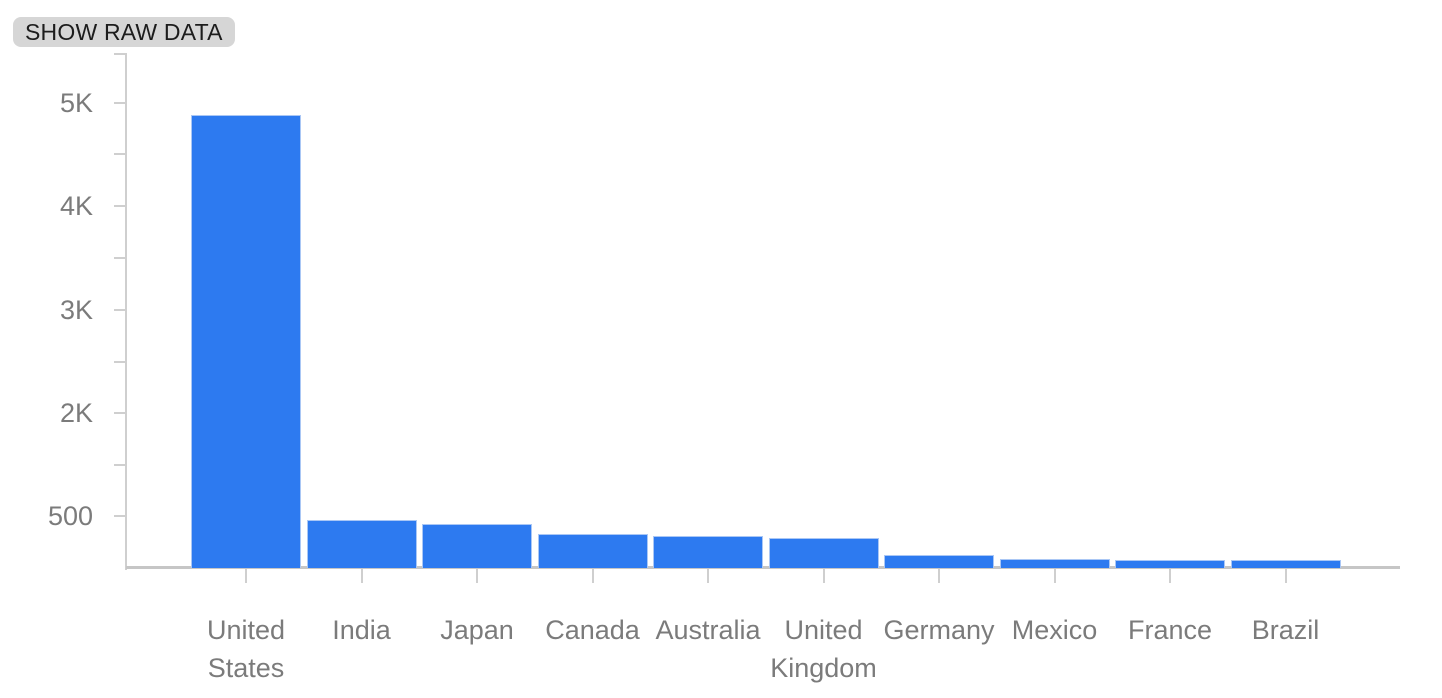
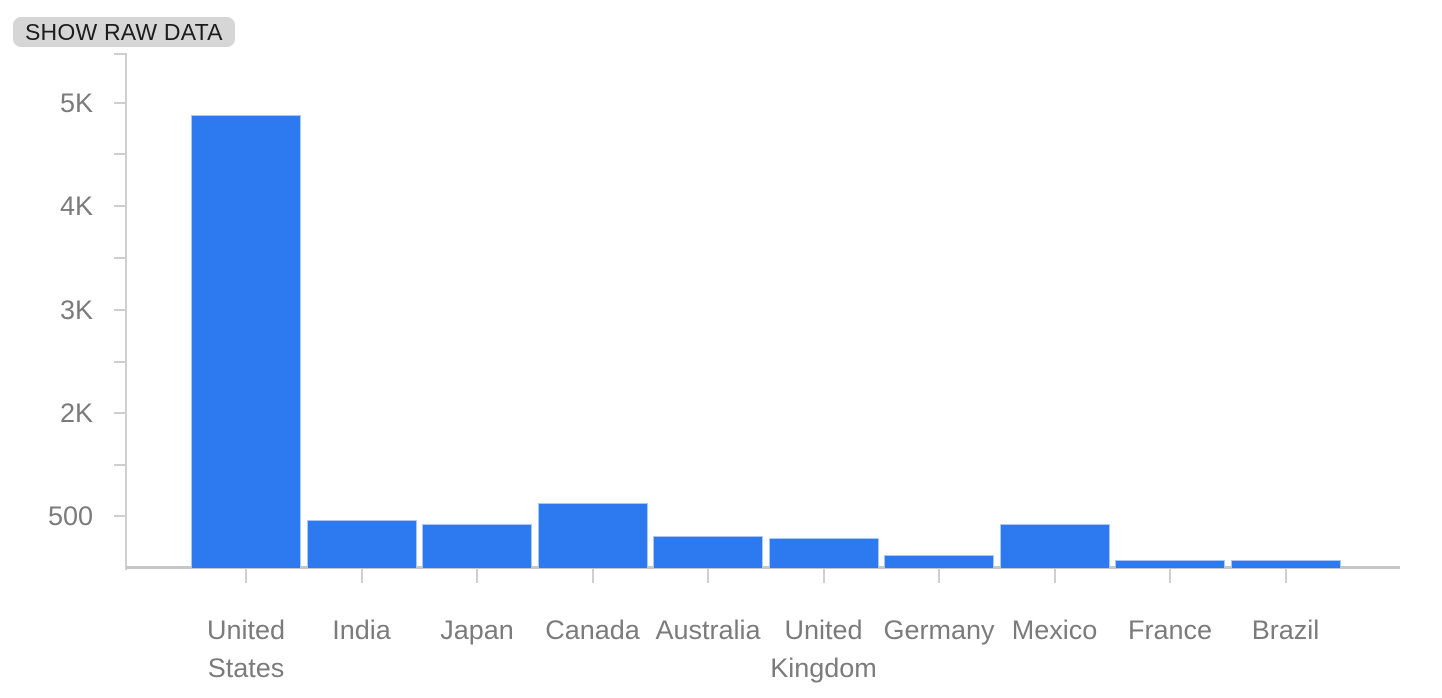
Canada: 0.32K -> 0.68K
Mexico: 0.08K -> 0.42K
